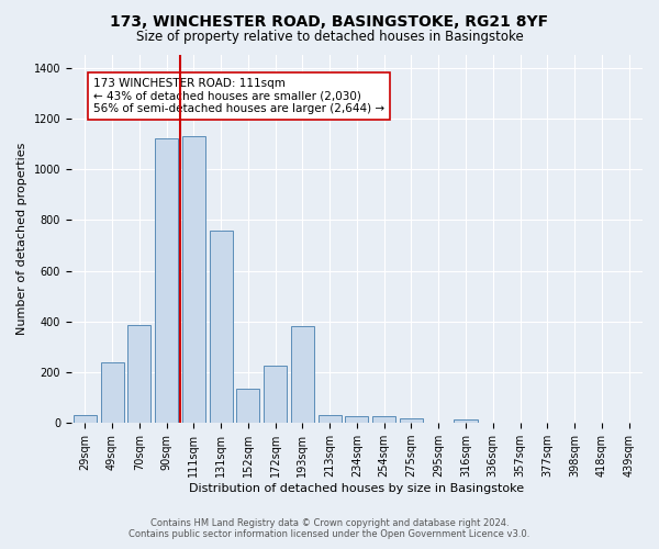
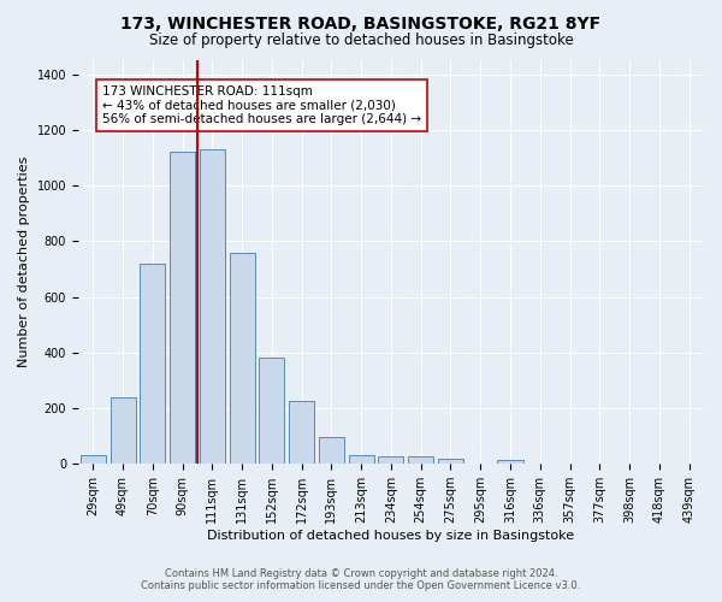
70sqm: 385 -> 720
152sqm: 135 -> 380
193sqm: 380 -> 95
